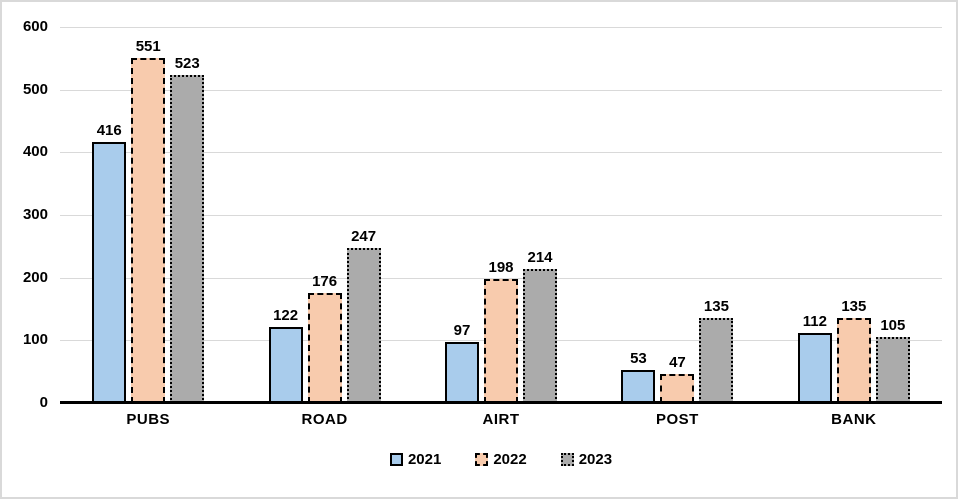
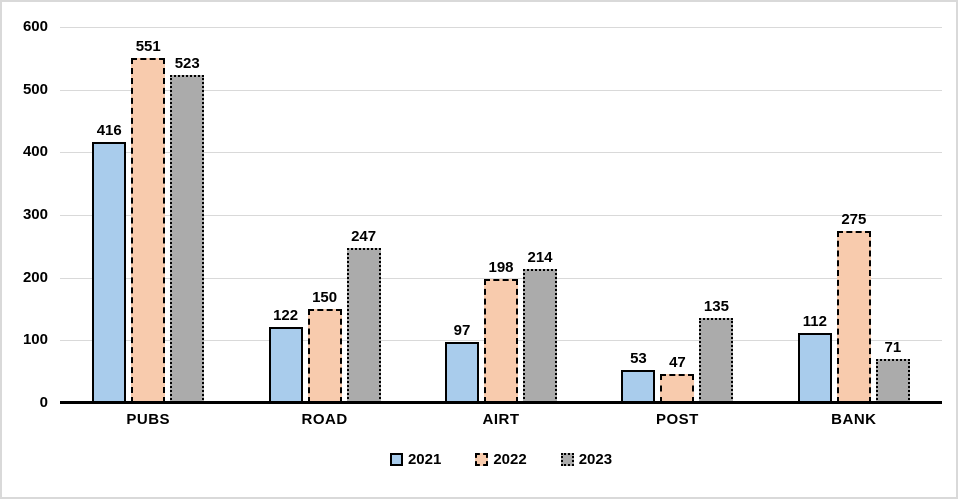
2022/ROAD: 176 -> 150
2022/BANK: 135 -> 275
2023/BANK: 105 -> 71
